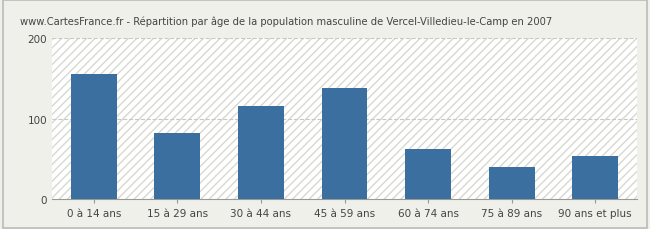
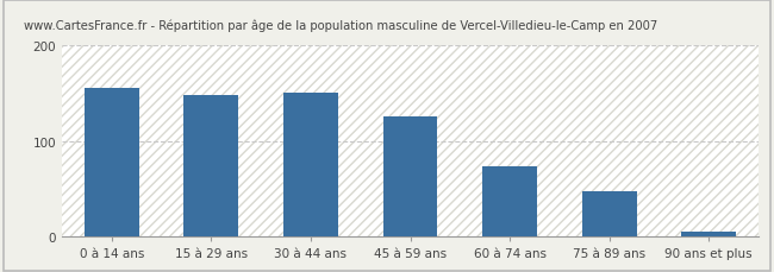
15 à 29 ans: 82 -> 148
30 à 44 ans: 116 -> 151
45 à 59 ans: 138 -> 125
60 à 74 ans: 62 -> 73
75 à 89 ans: 40 -> 47
90 ans et plus: 54 -> 5
